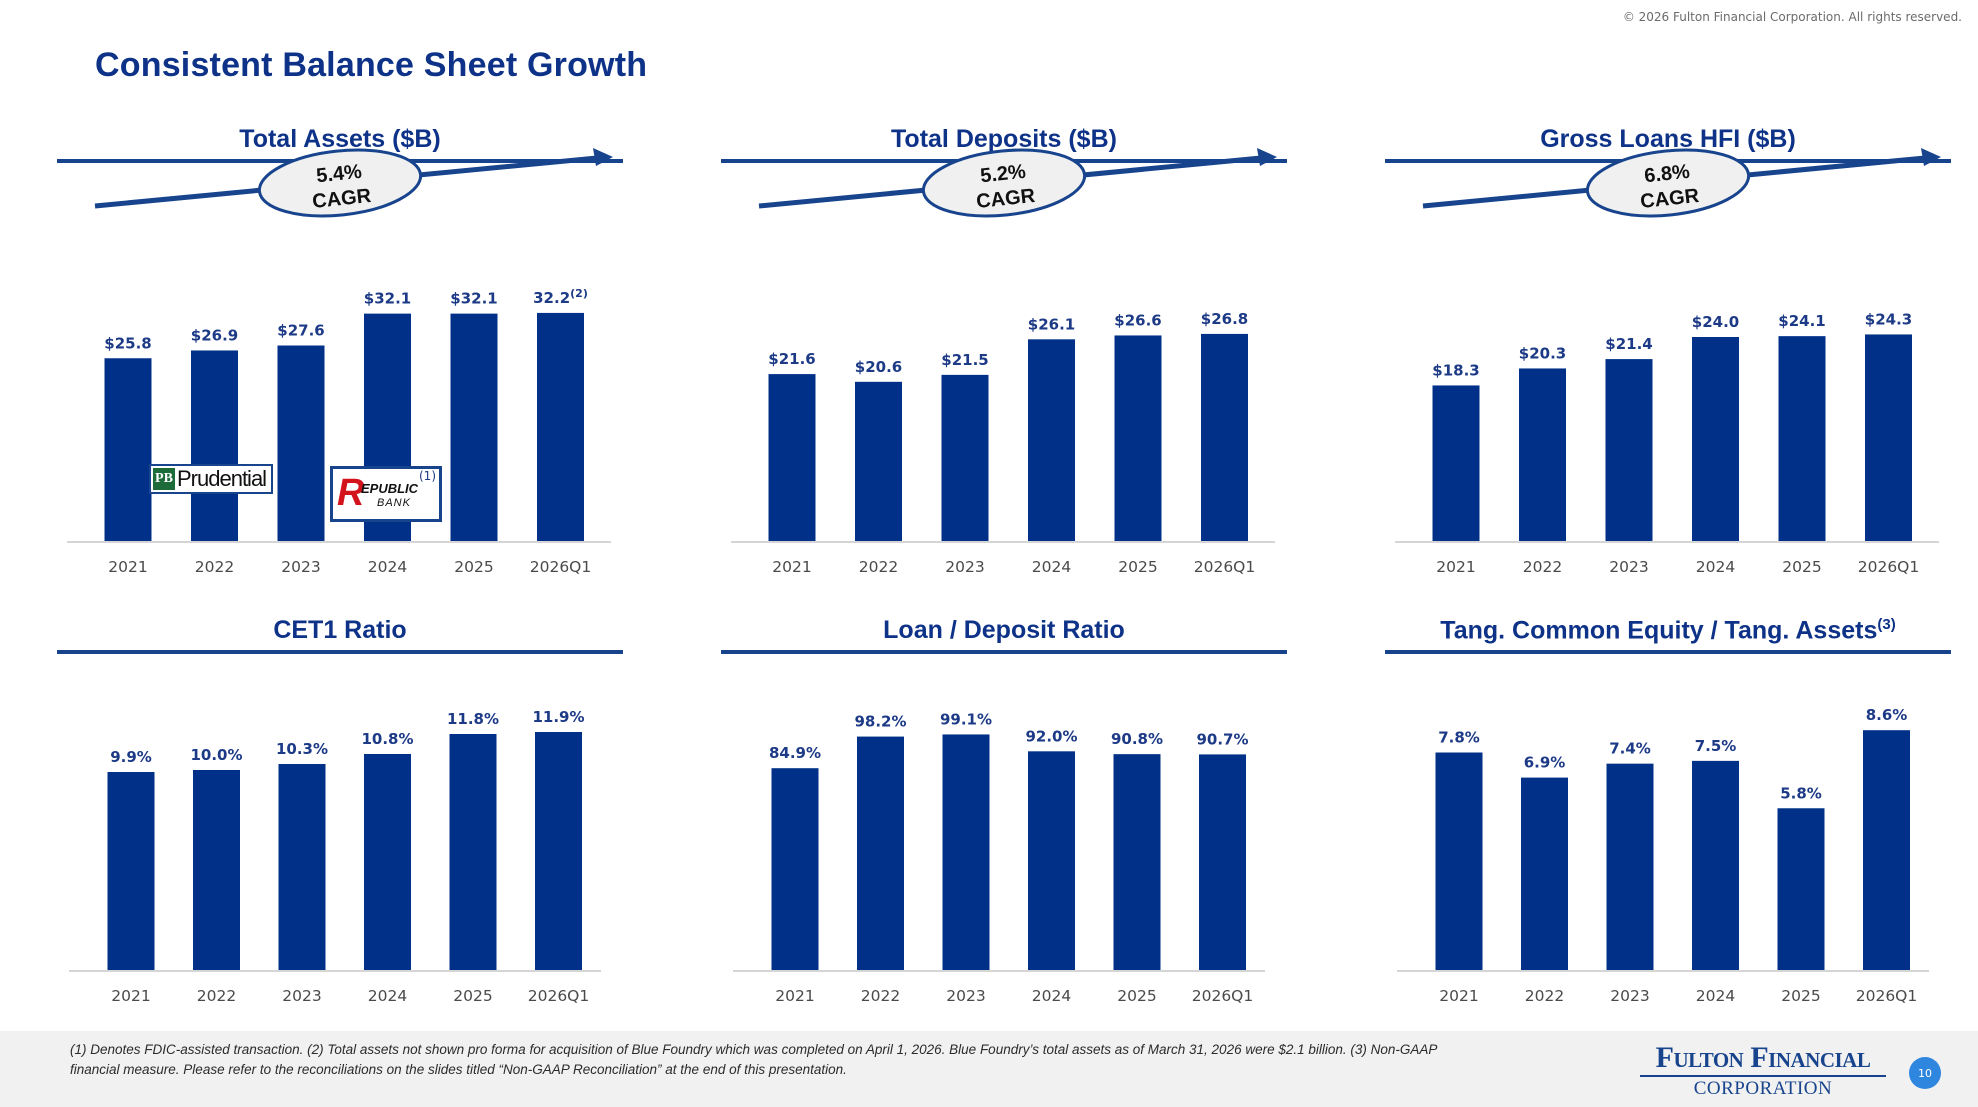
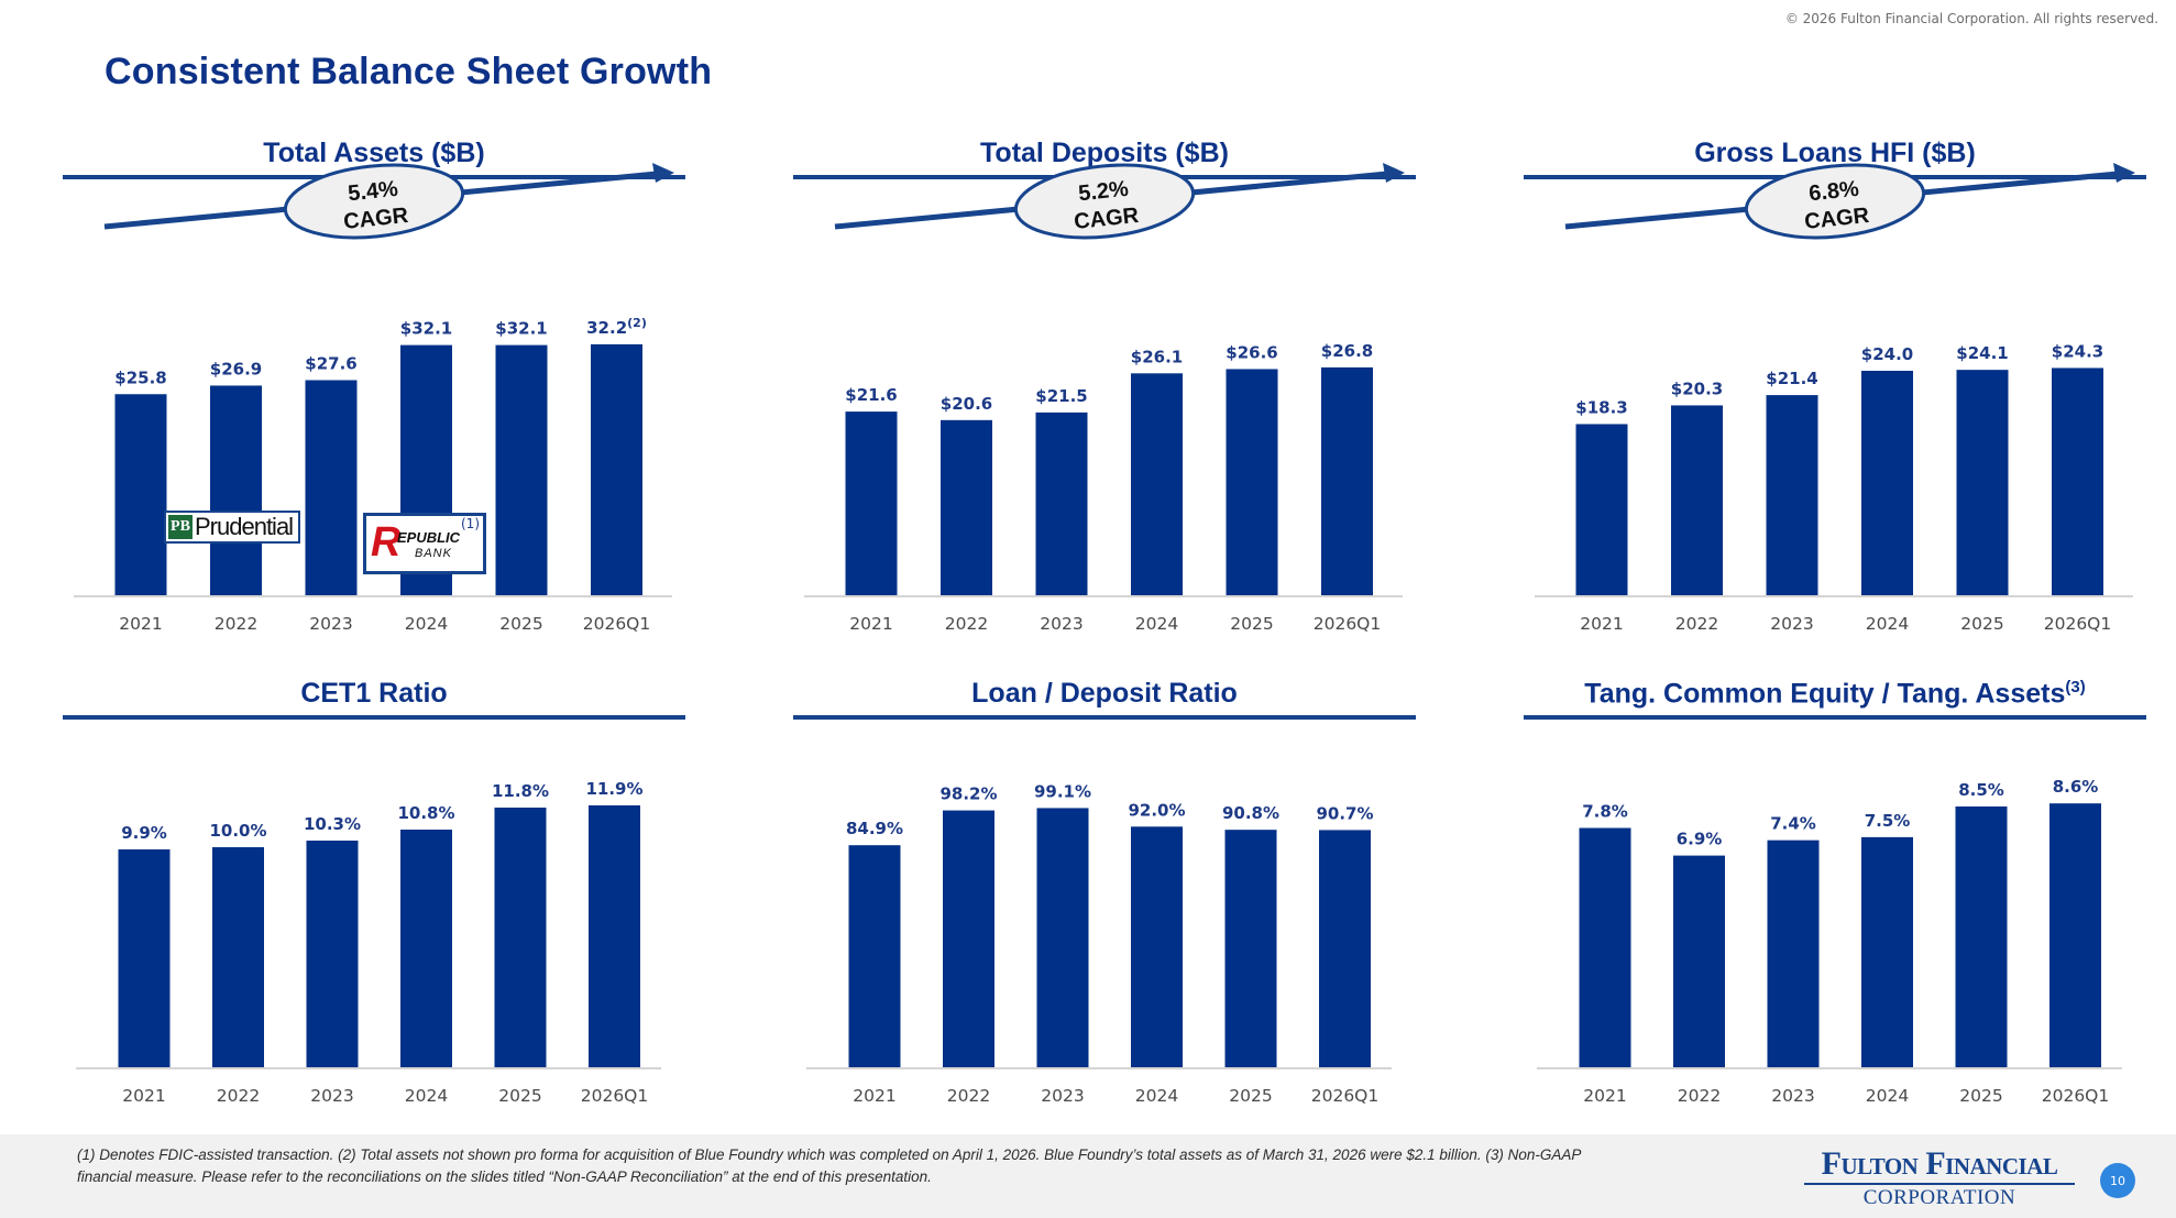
Tang. Common Equity / Tang. Assets/2025: 5.8% -> 8.5%
